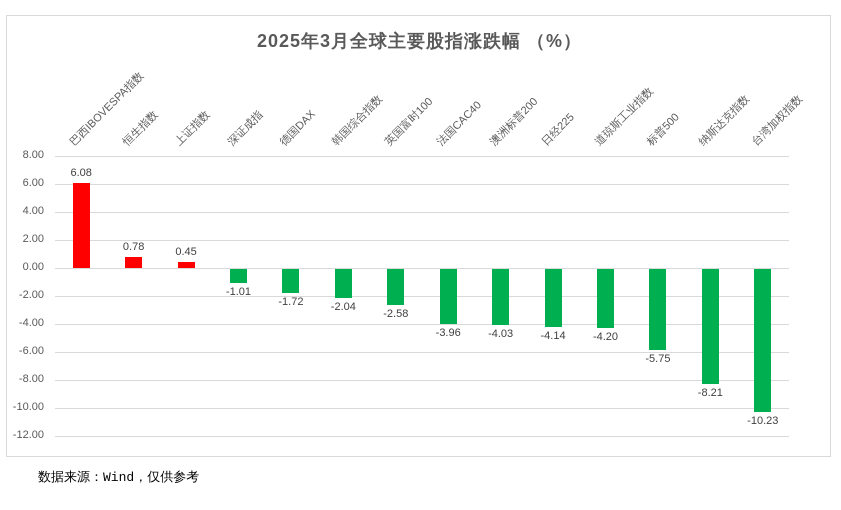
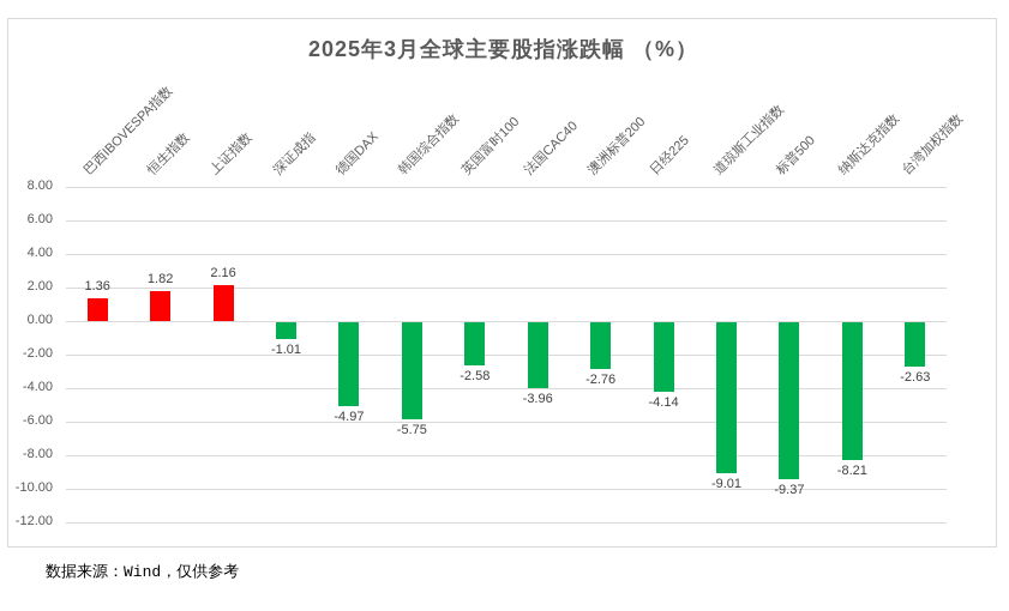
巴西IBOVESPA指数: 6.08 -> 1.36
恒生指数: 0.78 -> 1.82
上证指数: 0.45 -> 2.16
德国DAX: -1.72 -> -4.97
韩国综合指数: -2.04 -> -5.75
澳洲标普200: -4.03 -> -2.76
道琼斯工业指数: -4.20 -> -9.01
标普500: -5.75 -> -9.37
台湾加权指数: -10.23 -> -2.63
